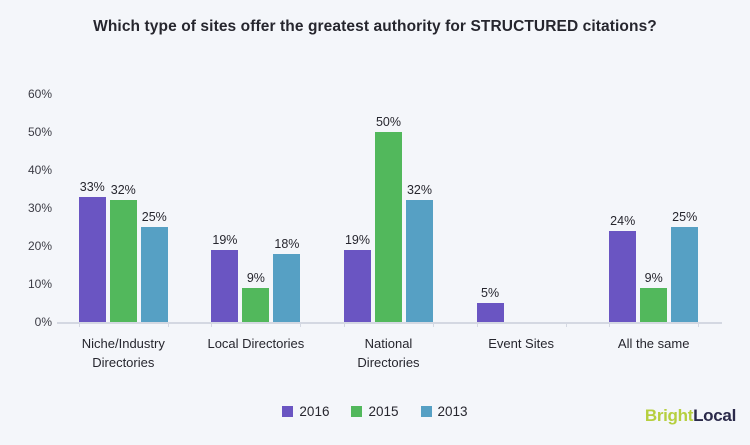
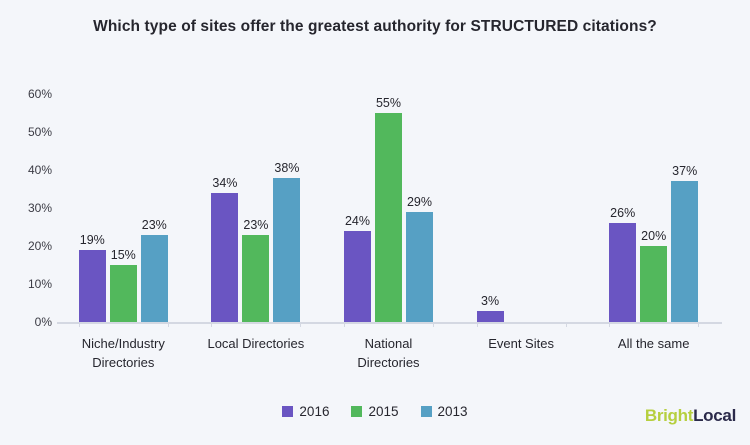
2016/Niche/Industry Directories: 33% -> 19%
2015/Niche/Industry Directories: 32% -> 15%
2013/Niche/Industry Directories: 25% -> 23%
2016/Local Directories: 19% -> 34%
2015/Local Directories: 9% -> 23%
2013/Local Directories: 18% -> 38%
2016/National Directories: 19% -> 24%
2015/National Directories: 50% -> 55%
2013/National Directories: 32% -> 29%
2016/Event Sites: 5% -> 3%
2016/All the same: 24% -> 26%
2015/All the same: 9% -> 20%
2013/All the same: 25% -> 37%
